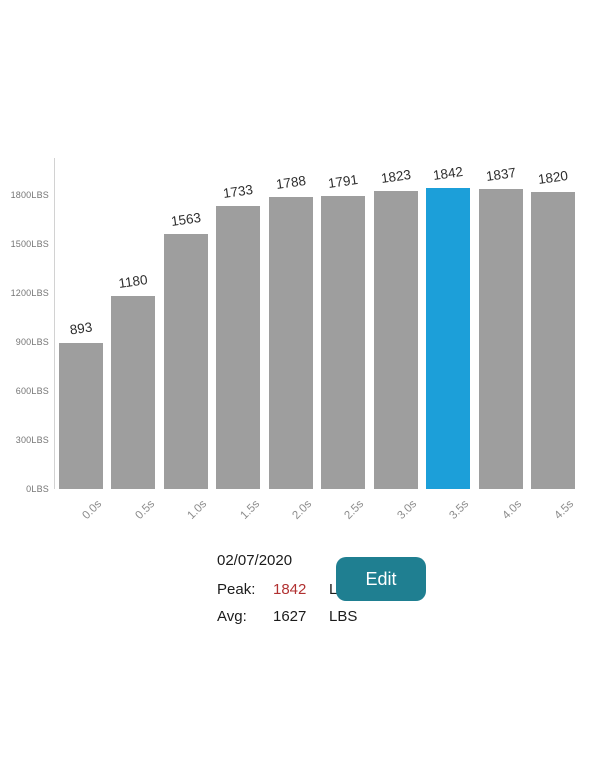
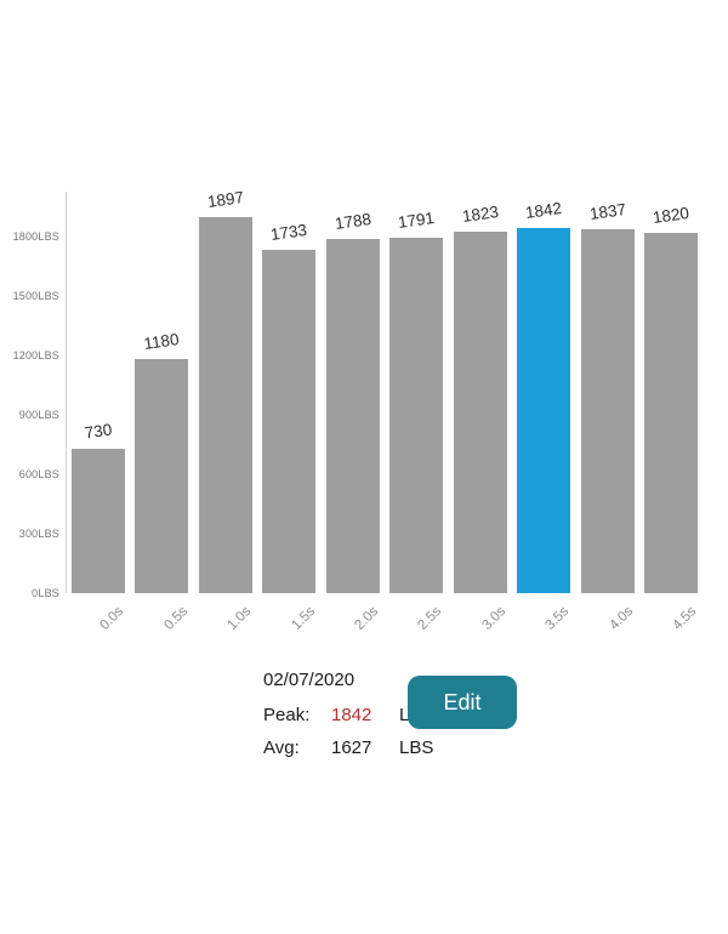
0.0s: 893 -> 730
1.0s: 1563 -> 1897
